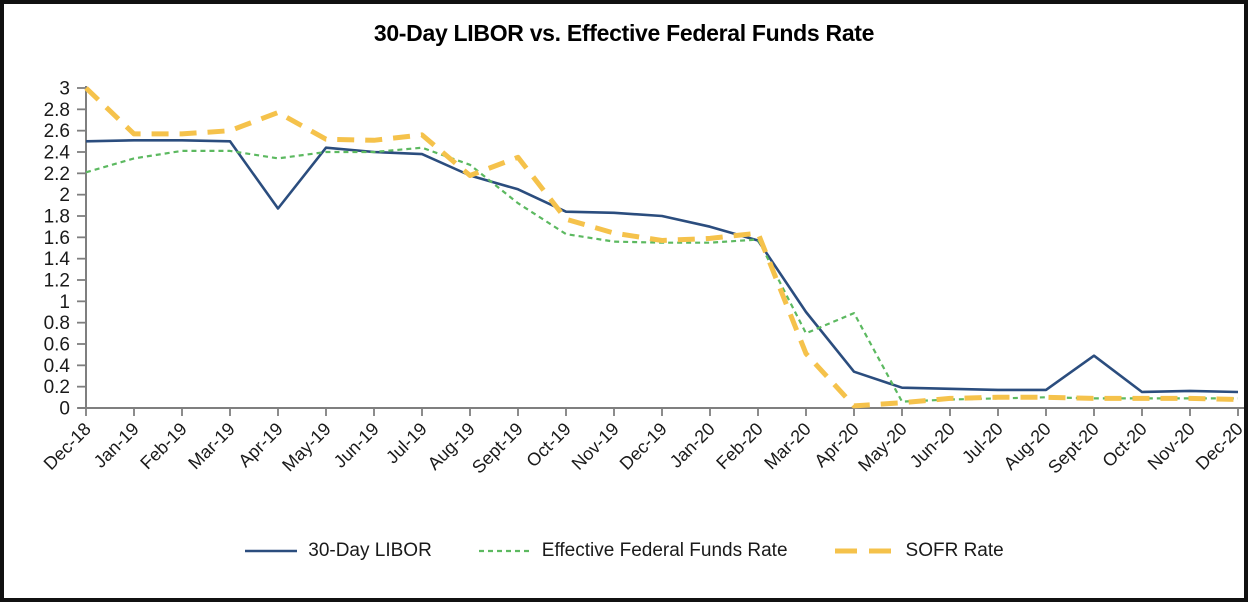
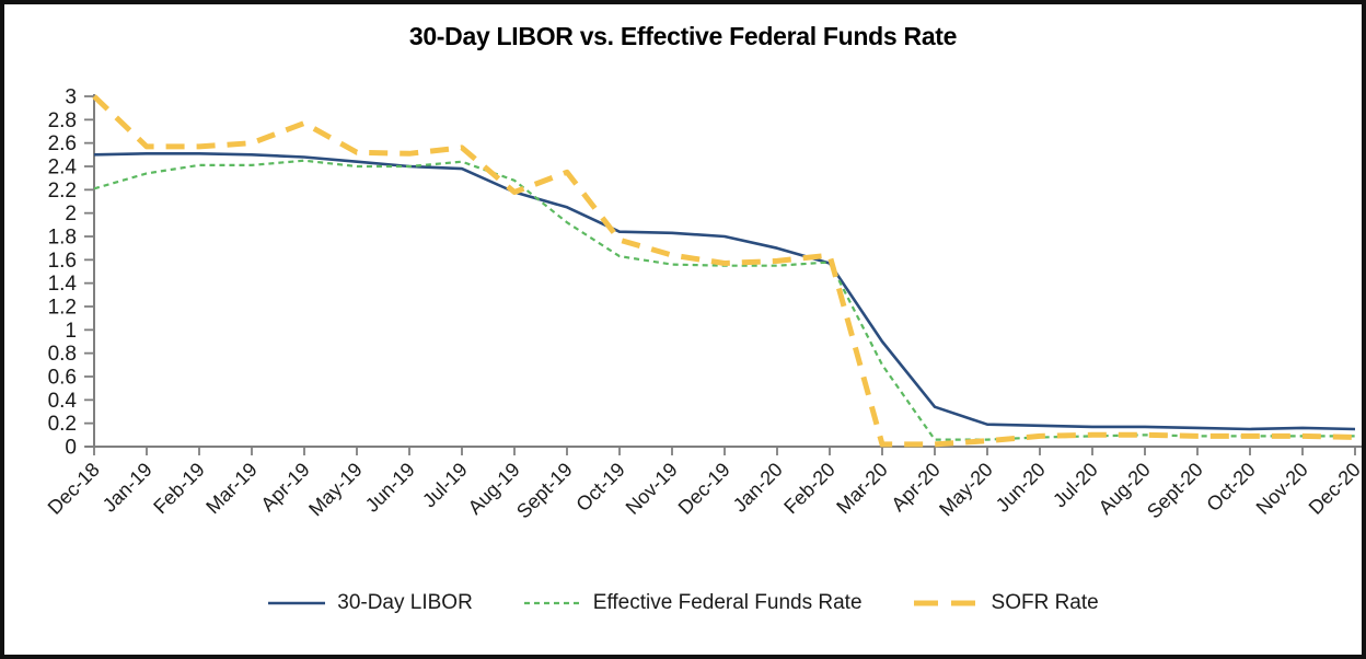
30-Day LIBOR/Apr-19: 1.87 -> 2.48
Effective Federal Funds Rate/Apr-19: 2.34 -> 2.45
SOFR Rate/Mar-20: 0.51 -> 0.02
Effective Federal Funds Rate/Apr-20: 0.89 -> 0.06
30-Day LIBOR/Sept-20: 0.49 -> 0.16
